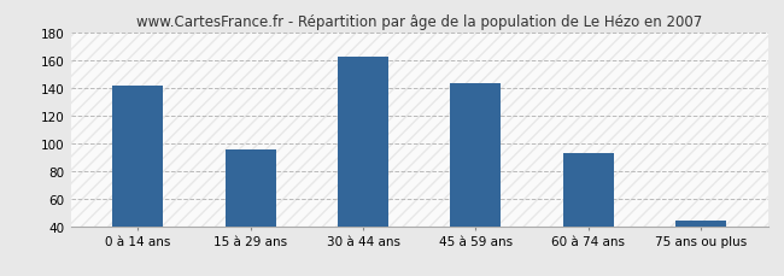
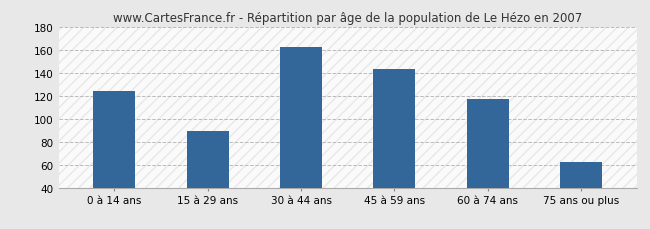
0 à 14 ans: 141 -> 124
15 à 29 ans: 95 -> 89
60 à 74 ans: 93 -> 117
75 ans ou plus: 44 -> 62
